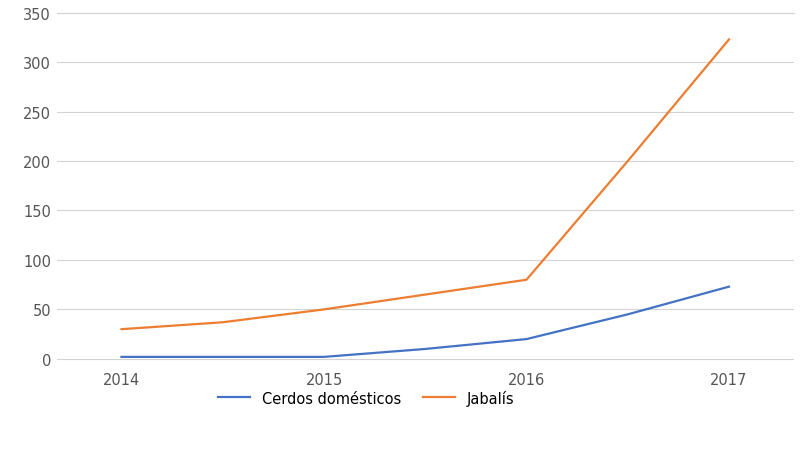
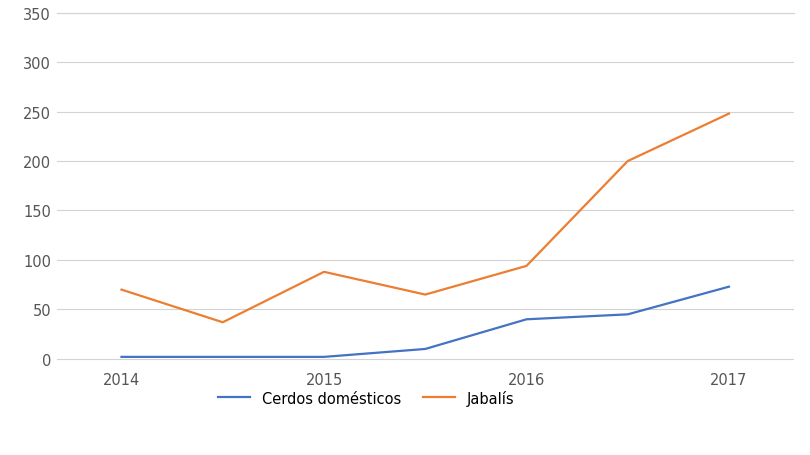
Jabalís/2014: 30 -> 70
Jabalís/2015: 50 -> 88
Cerdos domésticos/2016: 20 -> 40
Jabalís/2016: 80 -> 94
Jabalís/2017: 323 -> 248
